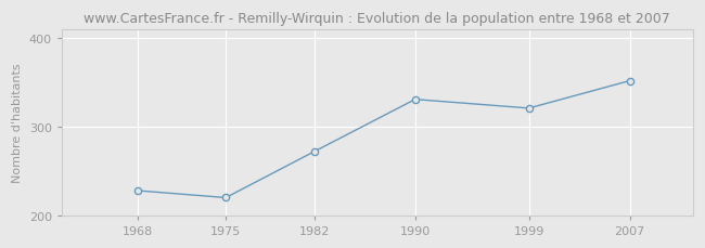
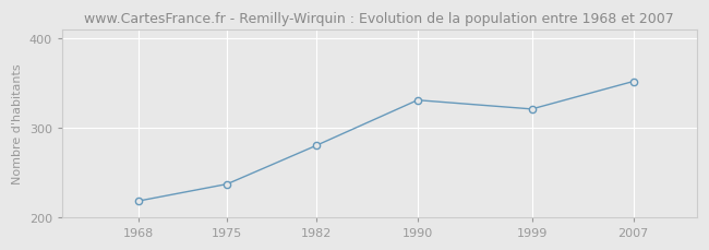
1968: 228 -> 218
1975: 220 -> 237
1982: 272 -> 280
